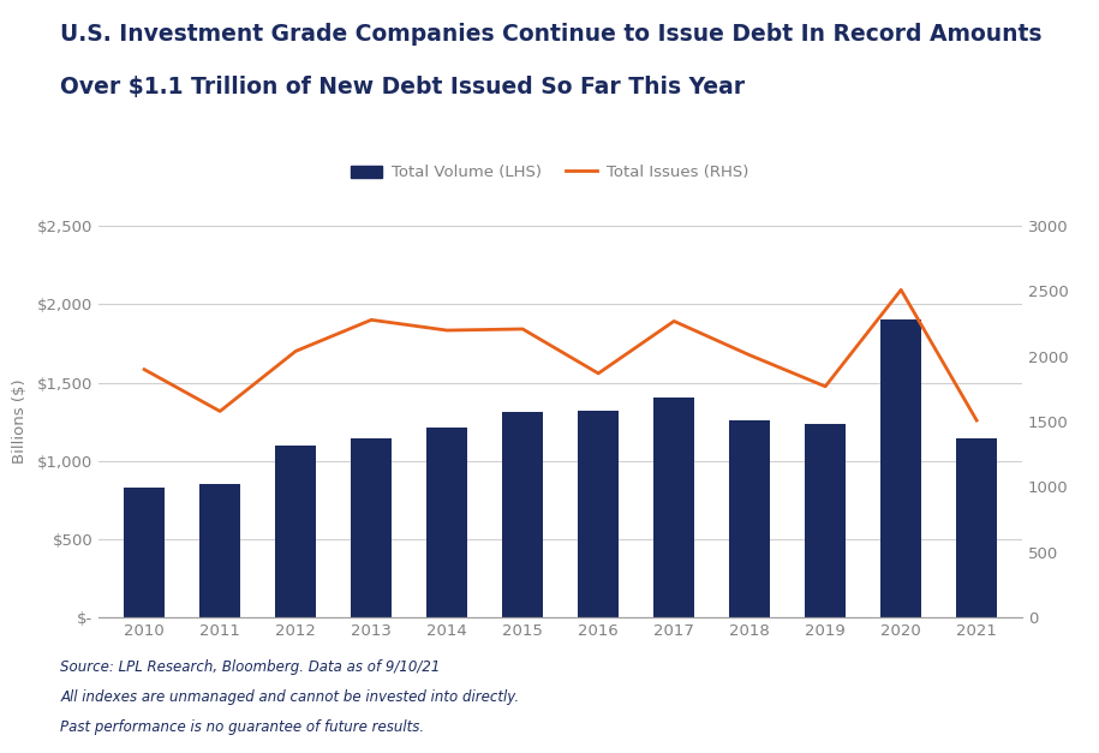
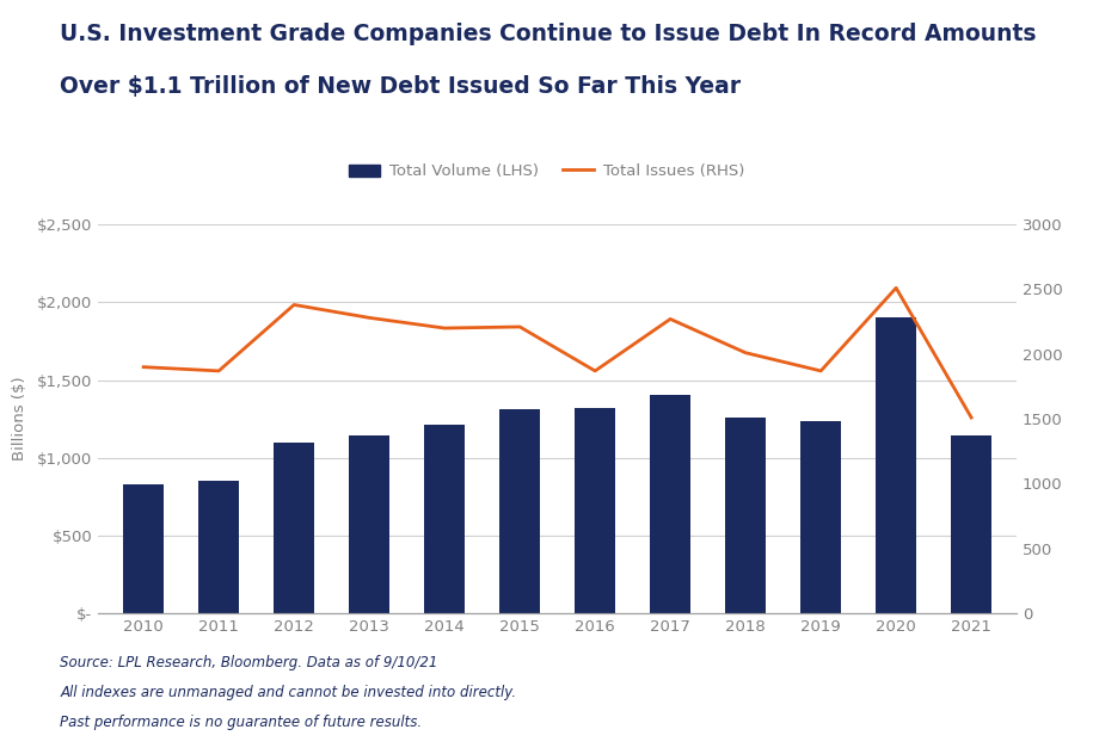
Total Issues (RHS)/2011: 1580 -> 1870
Total Issues (RHS)/2012: 2040 -> 2380
Total Issues (RHS)/2019: 1770 -> 1870
